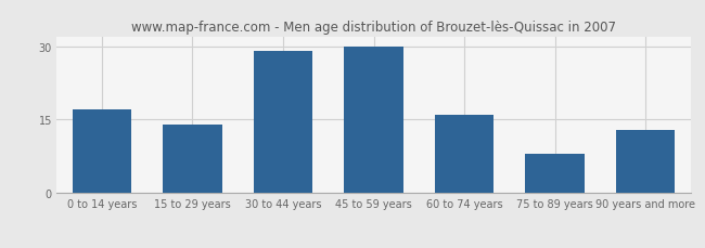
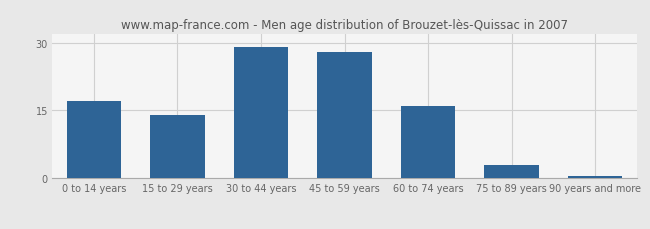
45 to 59 years: 30.0 -> 28.0
75 to 89 years: 8.0 -> 3.0
90 years and more: 13.0 -> 0.5
